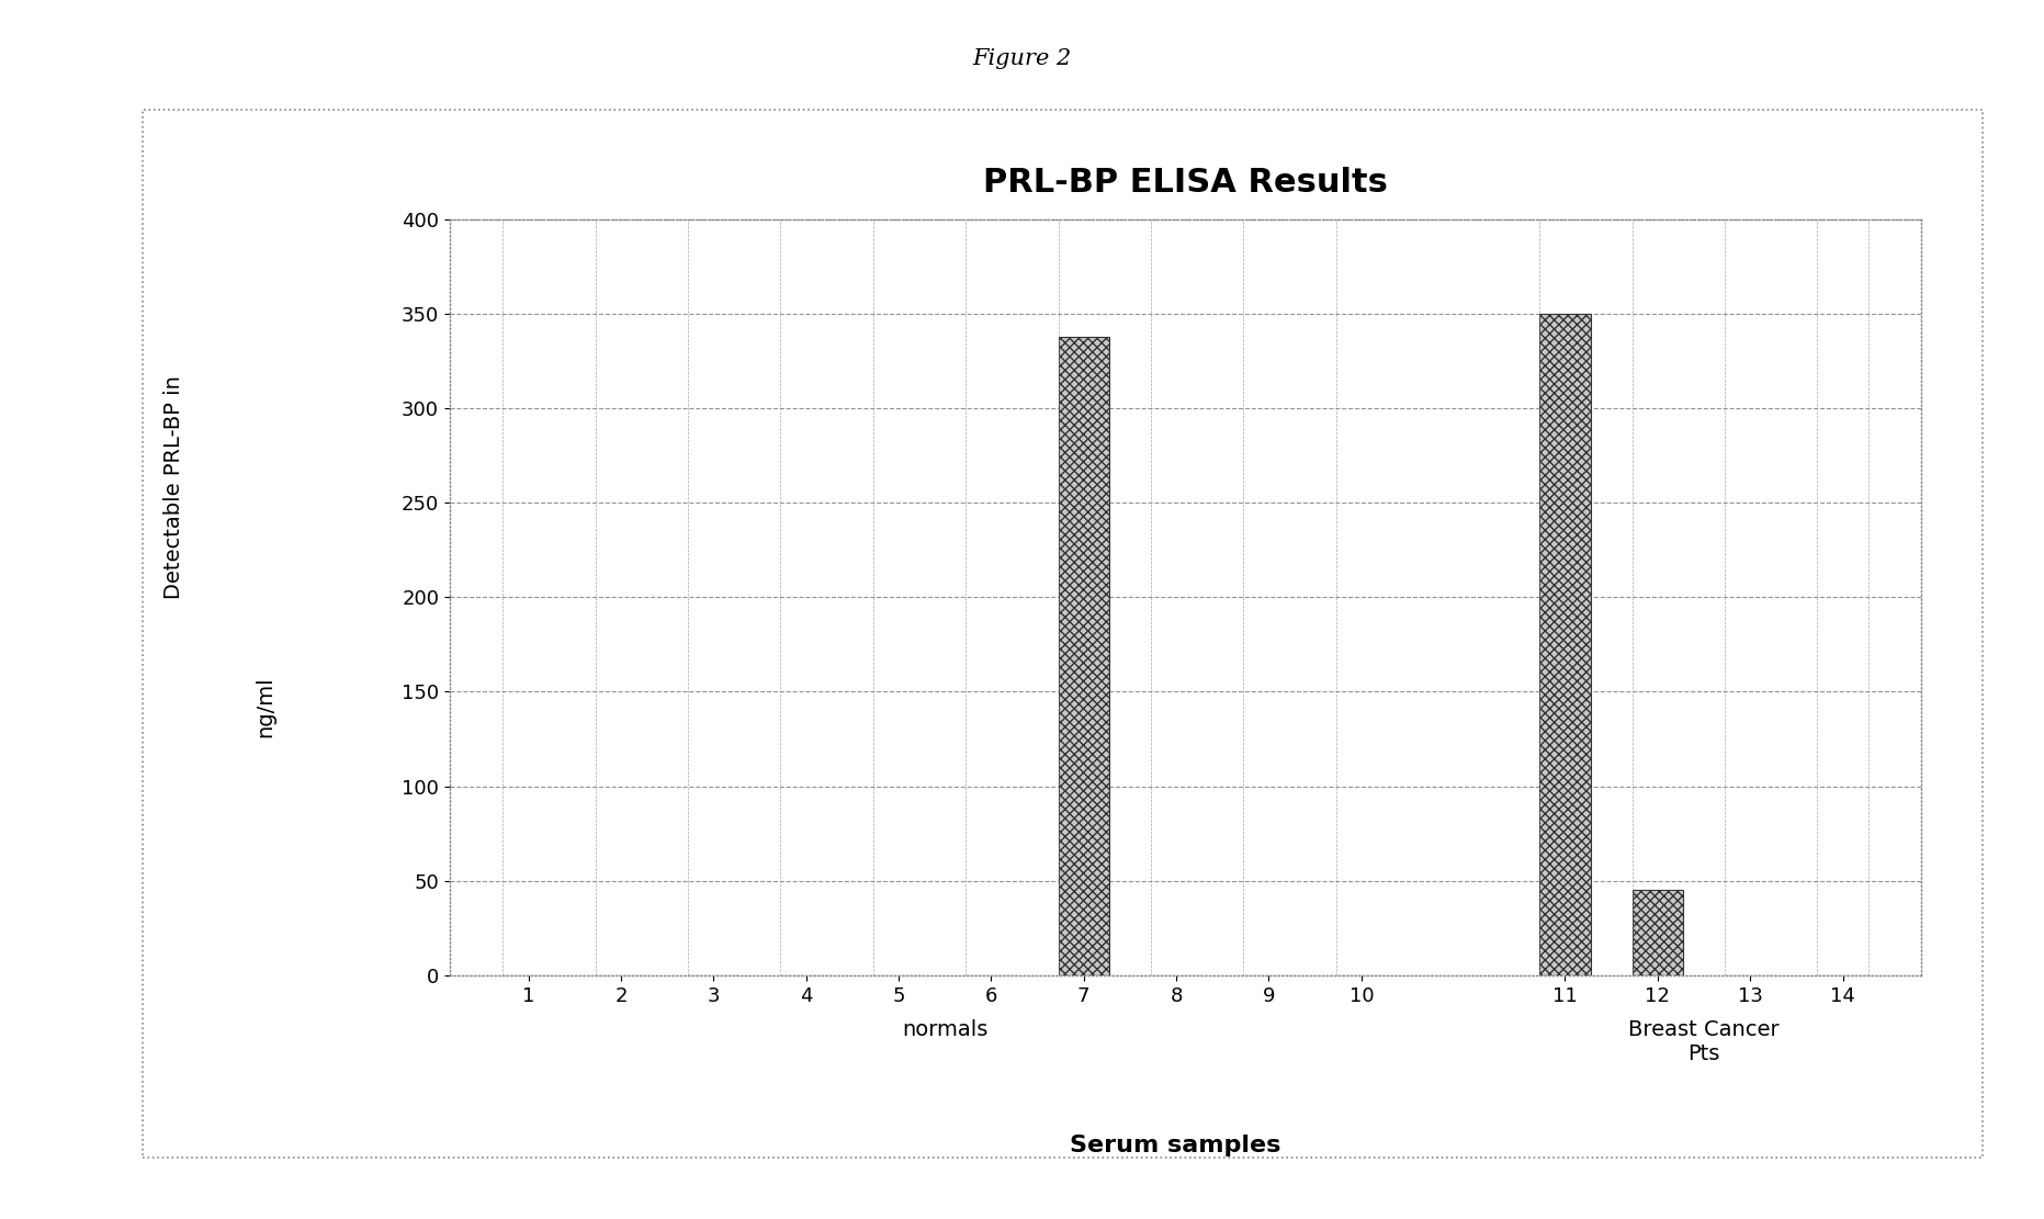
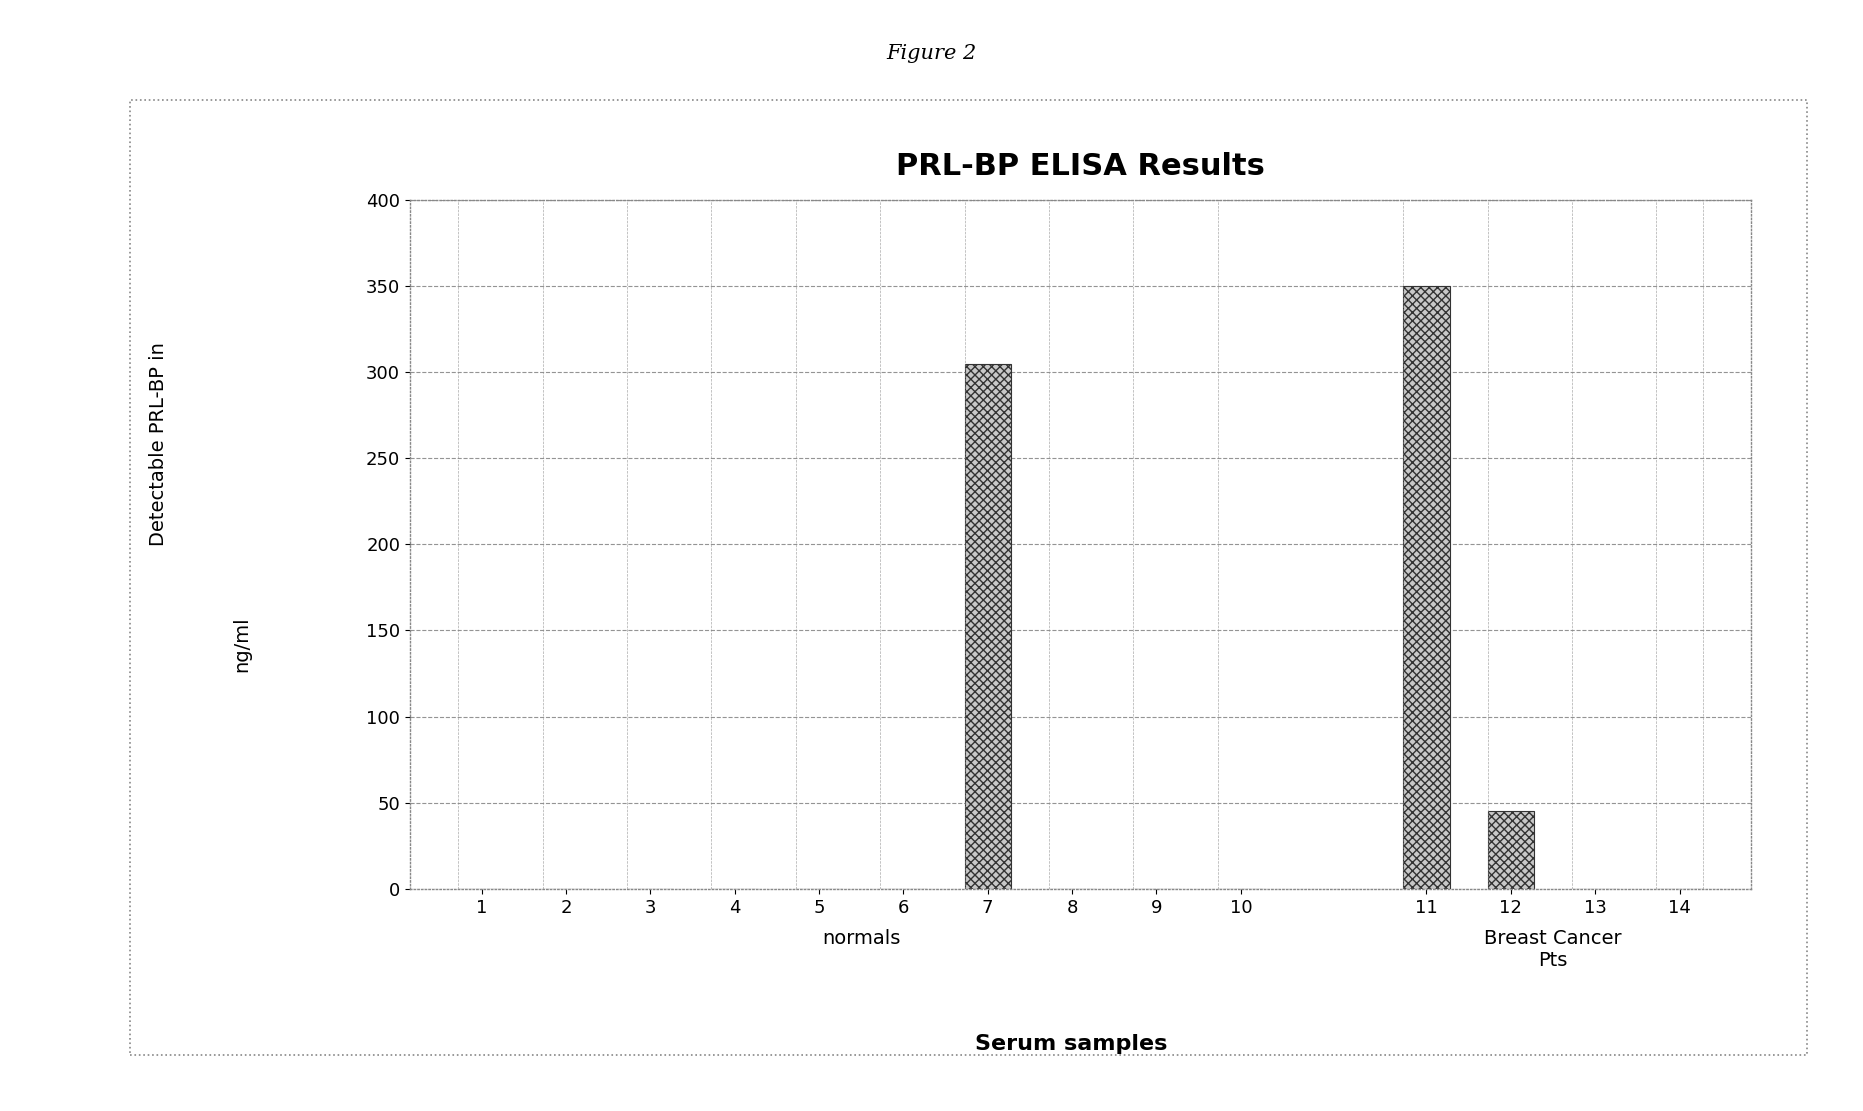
7: 338 -> 305
